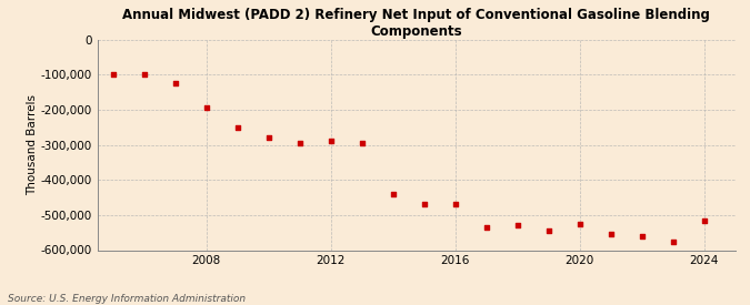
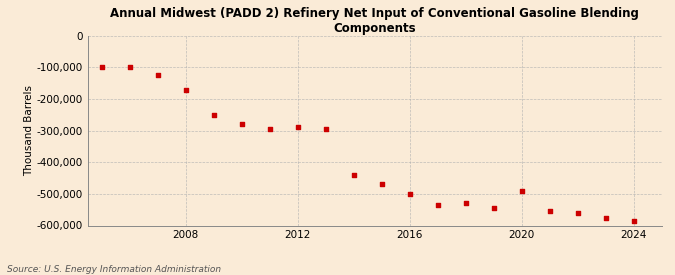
2008: -195,000 -> -170,000
2016: -470,000 -> -500,000
2020: -525,000 -> -490,000
2024: -515,000 -> -585,000
